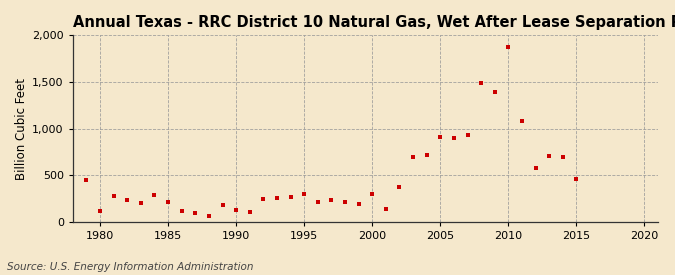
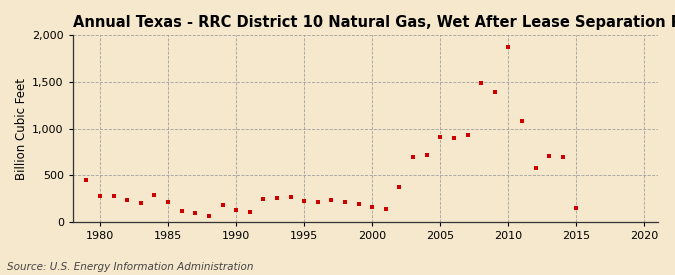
1980: 120 -> 280
1995: 300 -> 220
2000: 300 -> 160
2015: 460 -> 140
